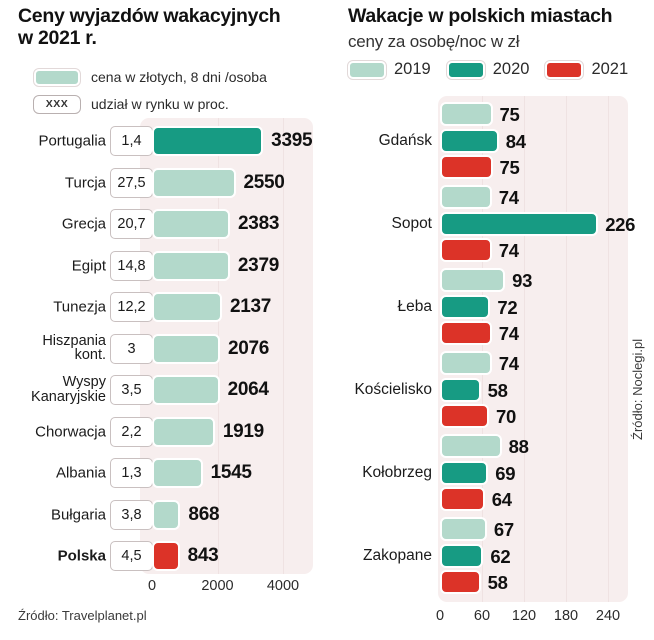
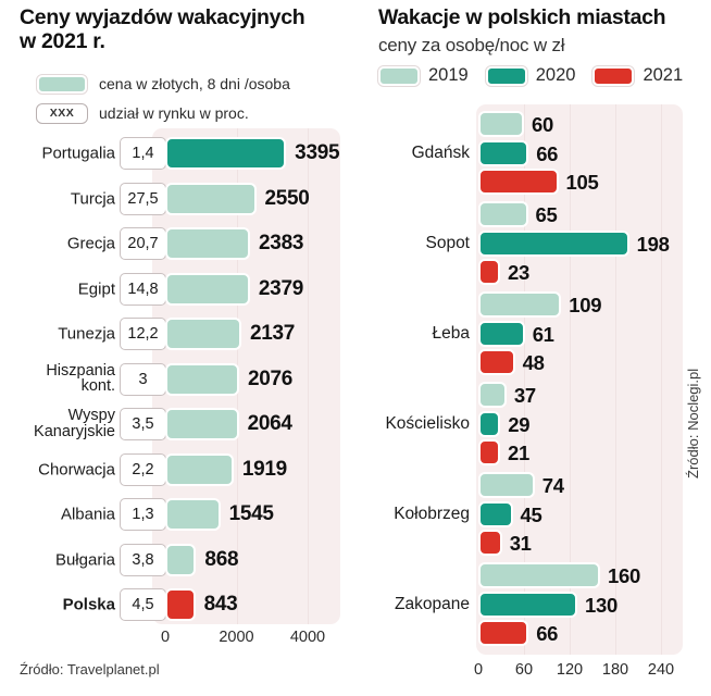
Wakacje w polskich miastach/2019/Gdańsk: 75 -> 60
Wakacje w polskich miastach/2020/Gdańsk: 84 -> 66
Wakacje w polskich miastach/2021/Gdańsk: 75 -> 105
Wakacje w polskich miastach/2019/Sopot: 74 -> 65
Wakacje w polskich miastach/2020/Sopot: 226 -> 198
Wakacje w polskich miastach/2021/Sopot: 74 -> 23
Wakacje w polskich miastach/2019/Łeba: 93 -> 109
Wakacje w polskich miastach/2020/Łeba: 72 -> 61
Wakacje w polskich miastach/2021/Łeba: 74 -> 48
Wakacje w polskich miastach/2019/Kościelisko: 74 -> 37
Wakacje w polskich miastach/2020/Kościelisko: 58 -> 29
Wakacje w polskich miastach/2021/Kościelisko: 70 -> 21
Wakacje w polskich miastach/2019/Kołobrzeg: 88 -> 74
Wakacje w polskich miastach/2020/Kołobrzeg: 69 -> 45
Wakacje w polskich miastach/2021/Kołobrzeg: 64 -> 31
Wakacje w polskich miastach/2019/Zakopane: 67 -> 160
Wakacje w polskich miastach/2020/Zakopane: 62 -> 130
Wakacje w polskich miastach/2021/Zakopane: 58 -> 66
